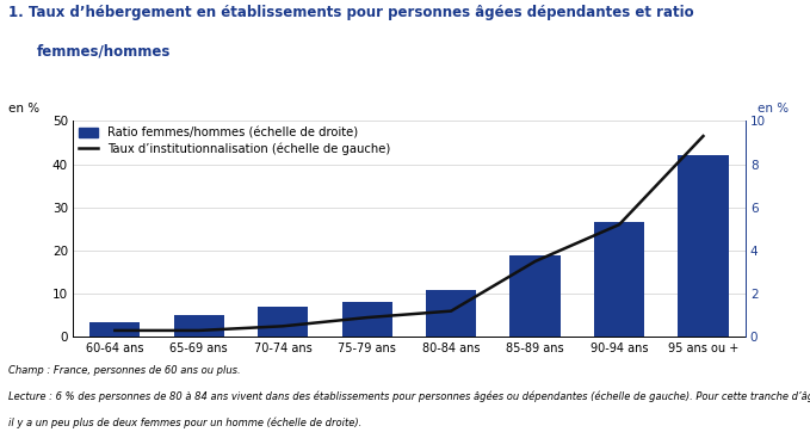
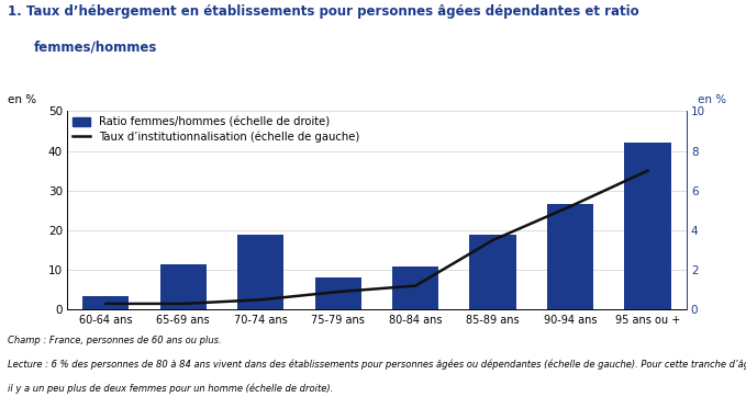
Ratio femmes/hommes (échelle de droite)/65-69 ans: 5.0 -> 11.5
Ratio femmes/hommes (échelle de droite)/70-74 ans: 7.0 -> 19.0
Taux d’institutionnalisation (échelle de gauche)/95 ans ou +: 9.3 -> 7.0
